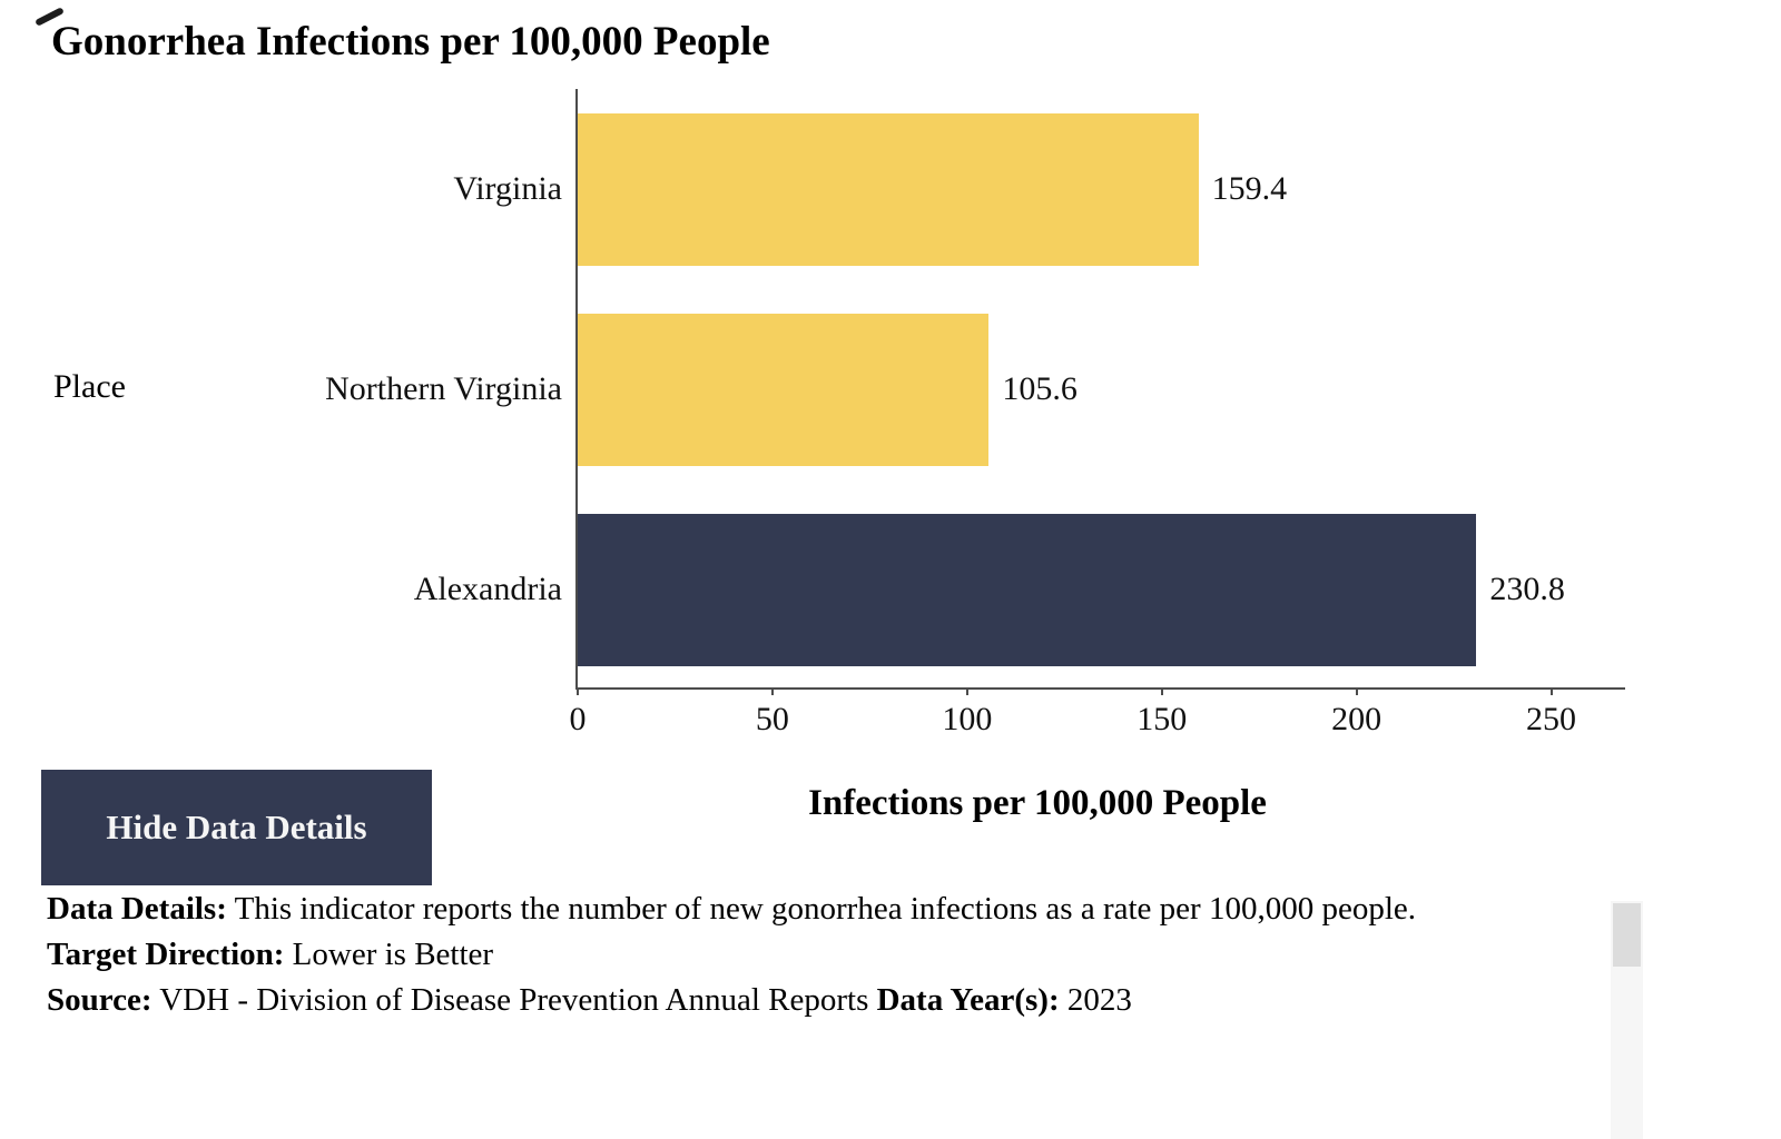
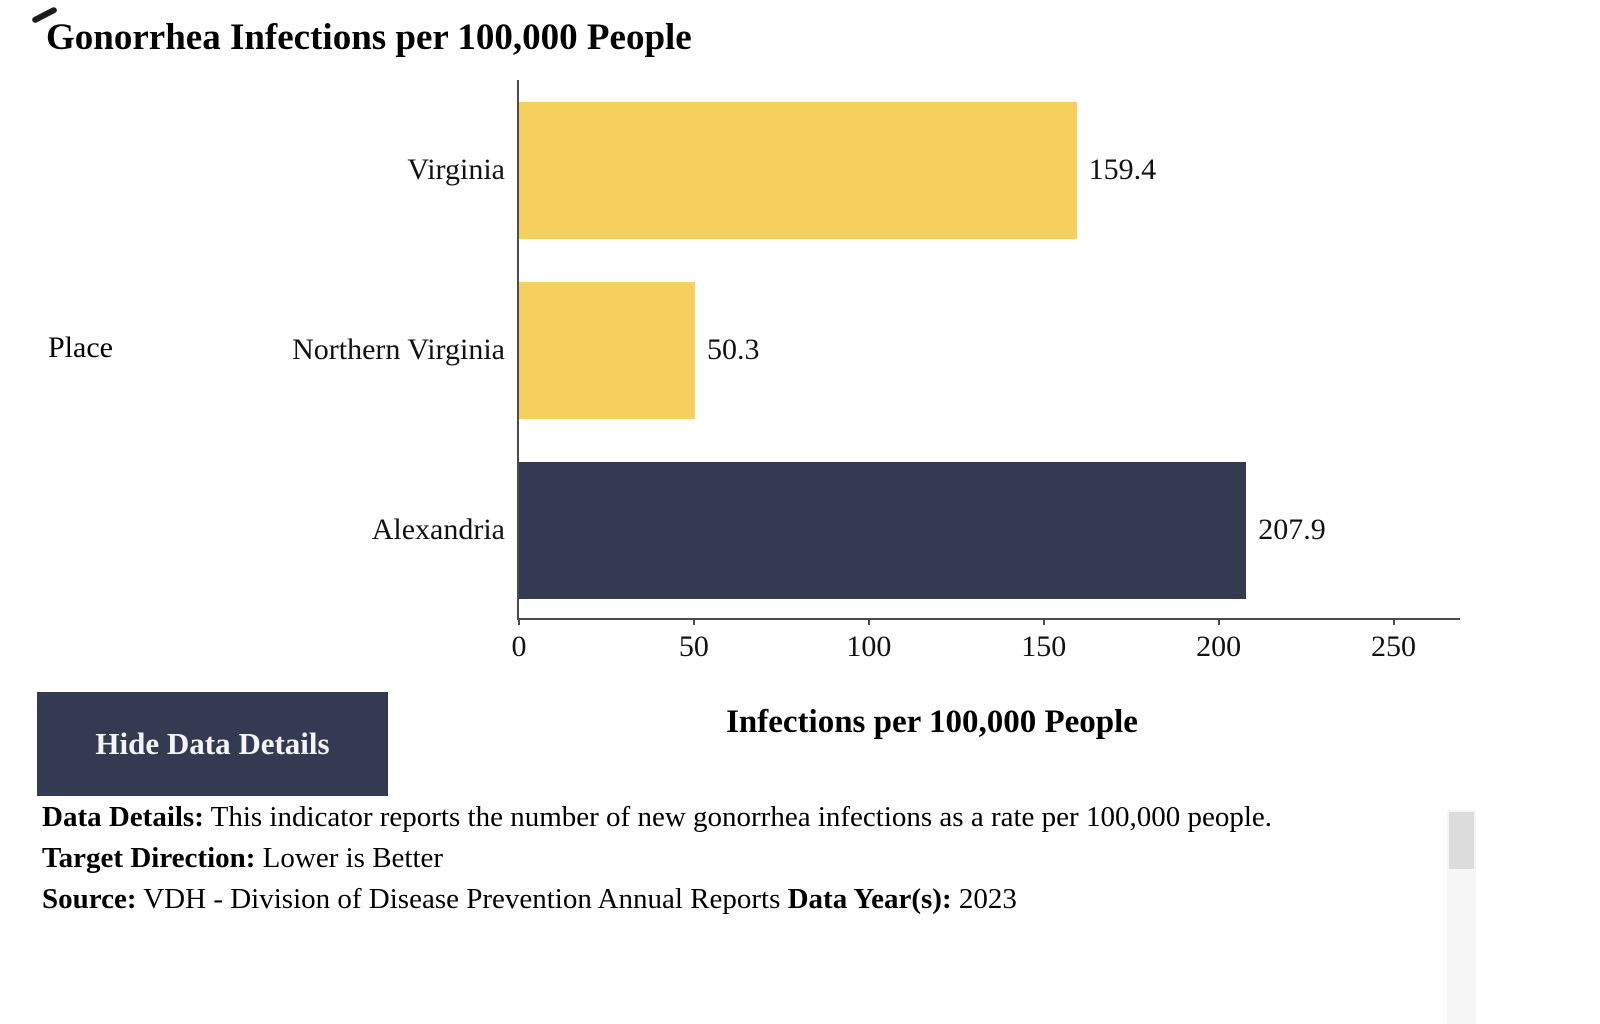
Northern Virginia: 105.6 -> 50.3
Alexandria: 230.8 -> 207.9
